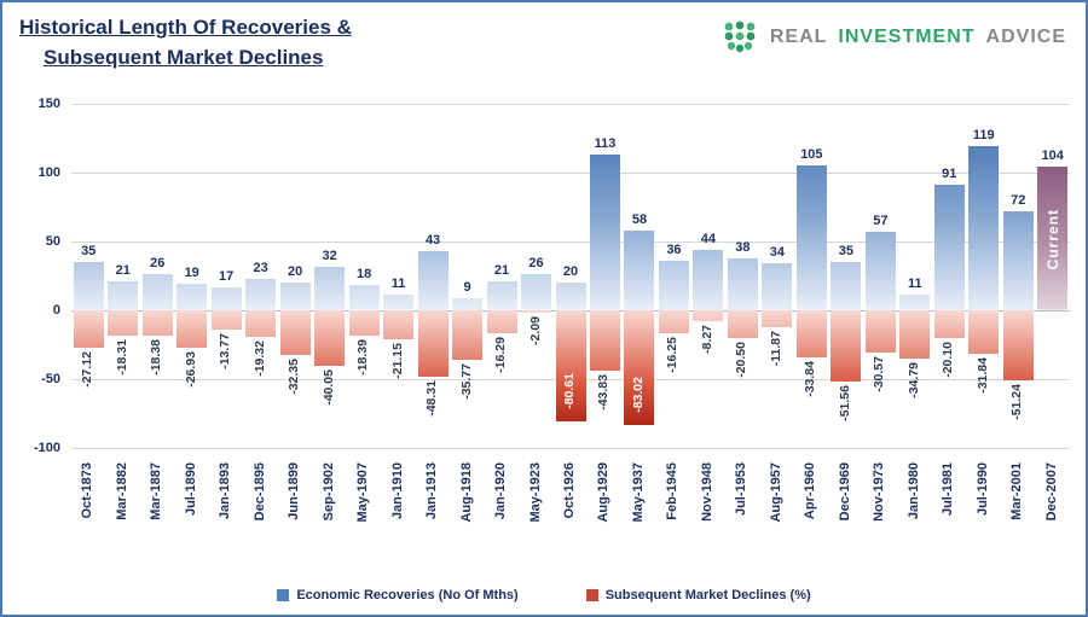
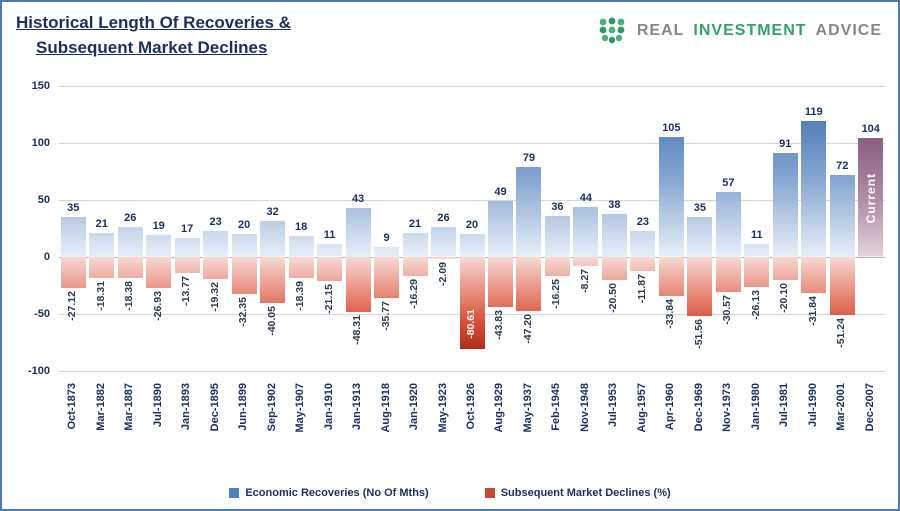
Economic Recoveries (No Of Mths)/Aug-1929: 113 -> 49
Economic Recoveries (No Of Mths)/May-1937: 58 -> 79
Subsequent Market Declines (%)/May-1937: -83.02 -> -47.20
Economic Recoveries (No Of Mths)/Aug-1957: 34 -> 23
Subsequent Market Declines (%)/Jan-1980: -34.79 -> -26.13
